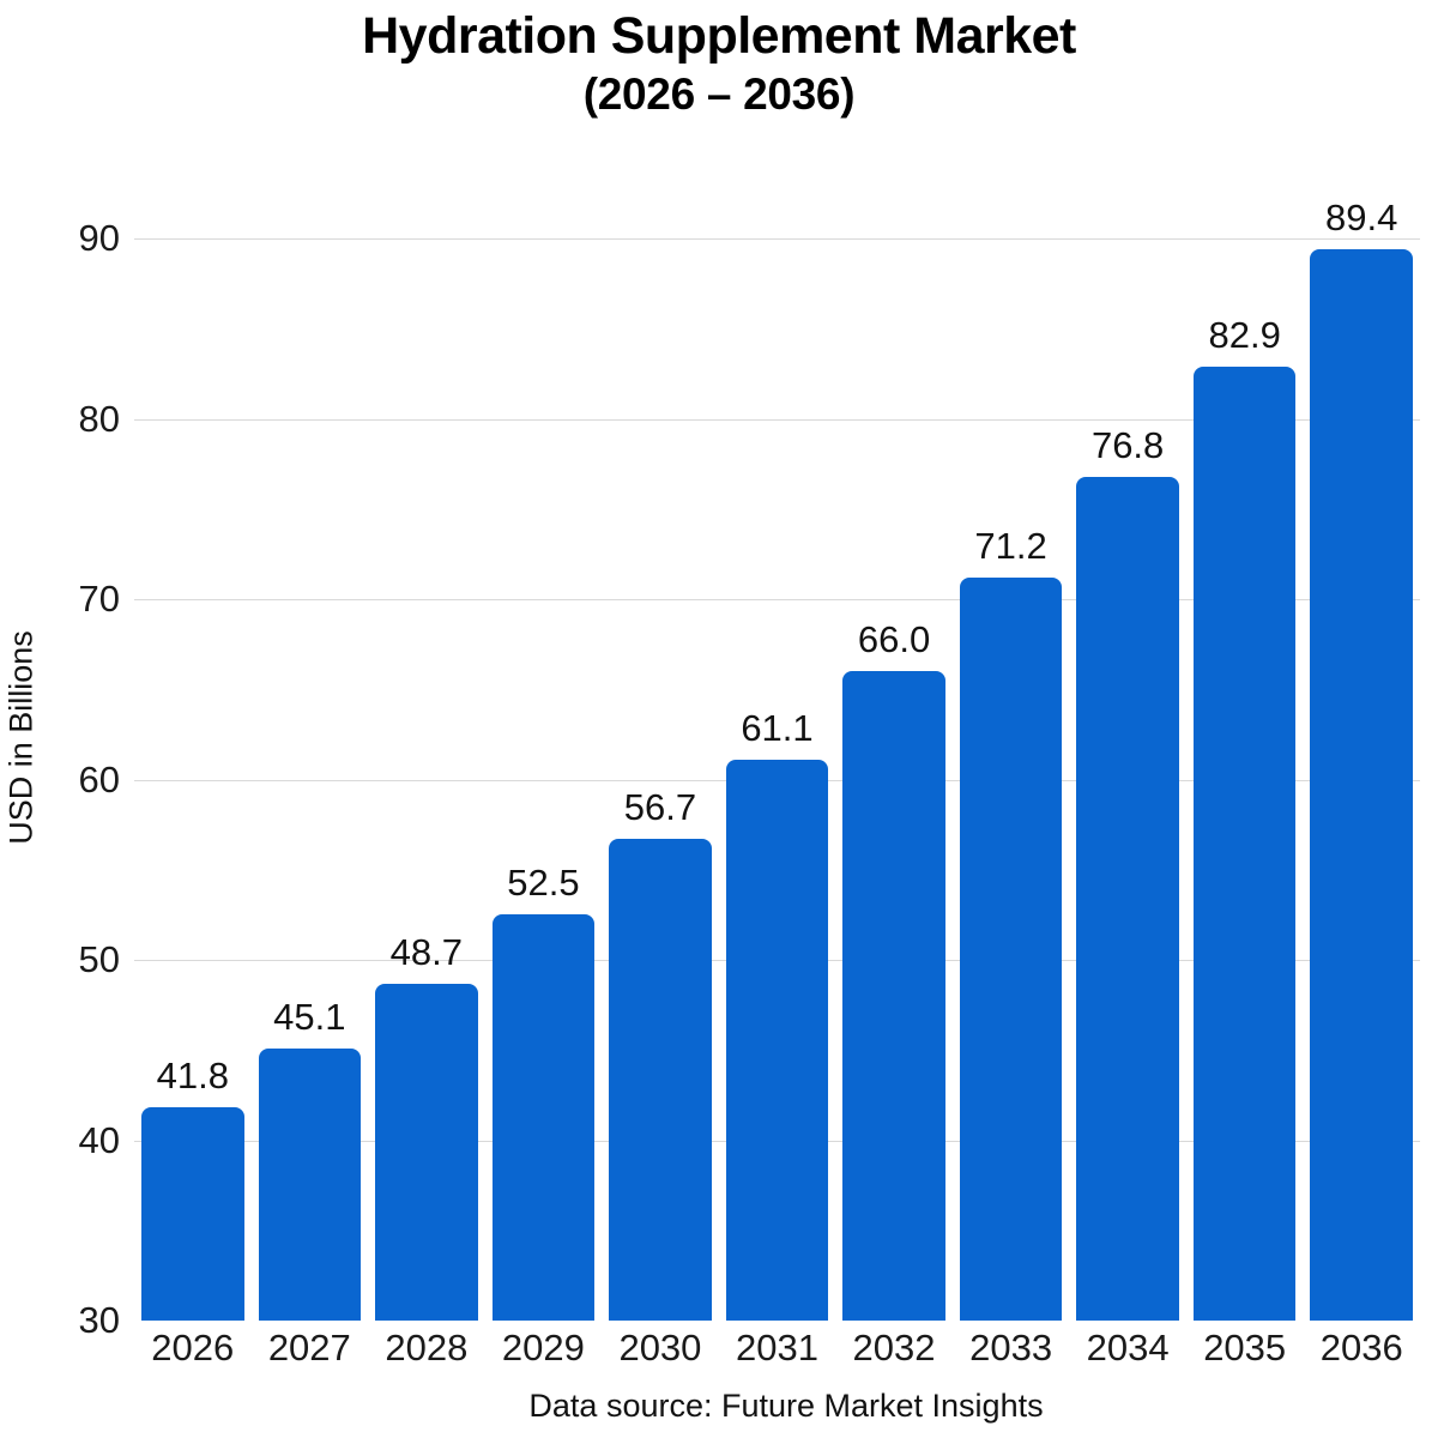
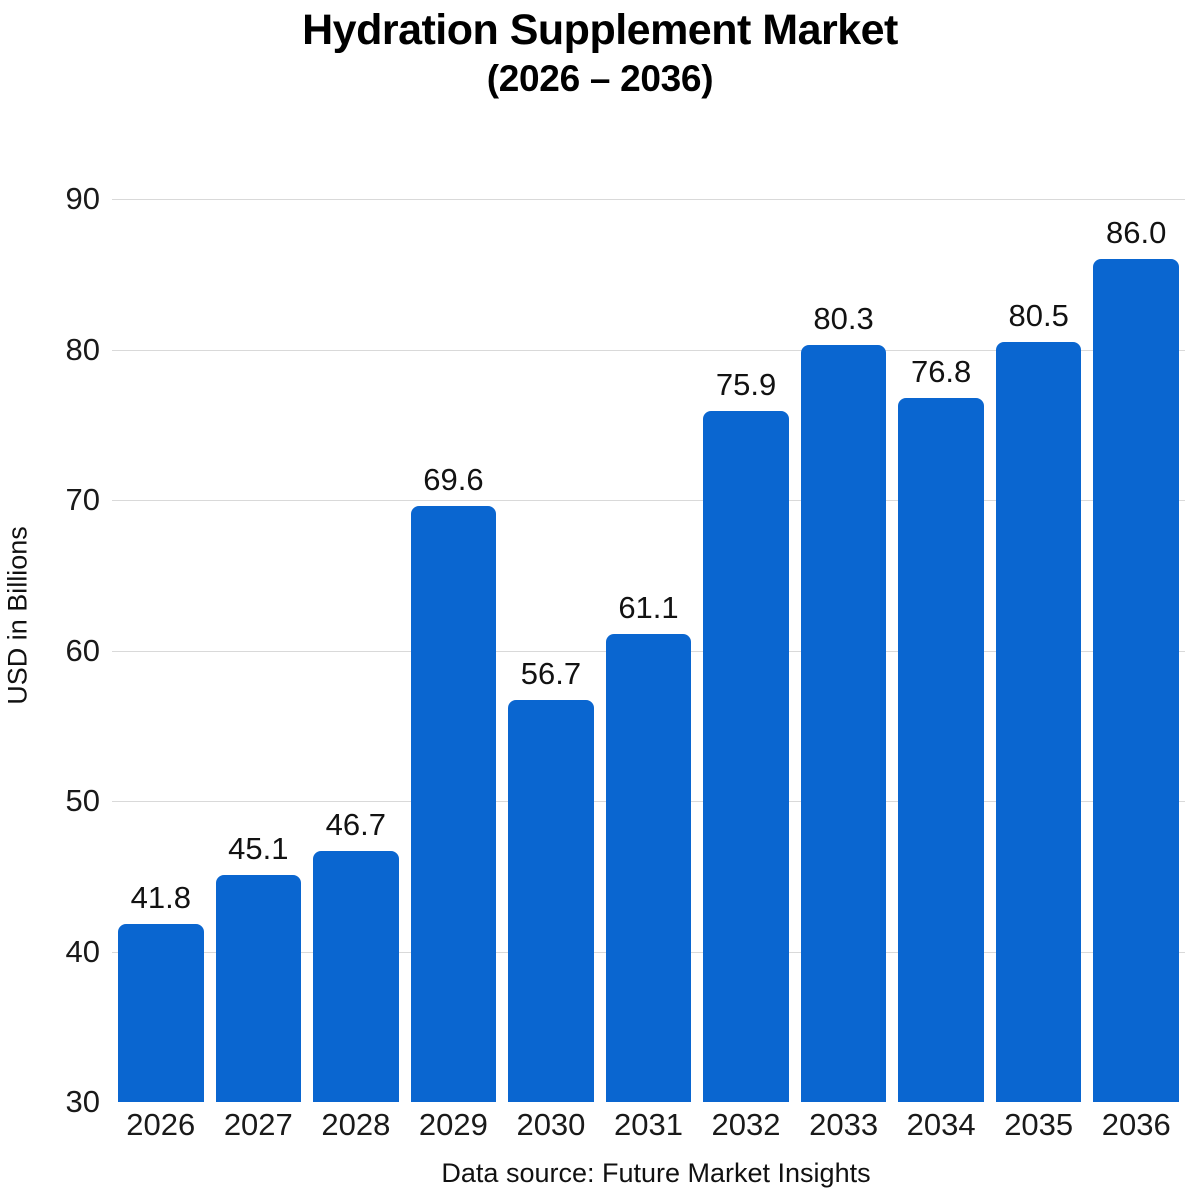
2028: 48.7 -> 46.7
2029: 52.5 -> 69.6
2032: 66.0 -> 75.9
2033: 71.2 -> 80.3
2035: 82.9 -> 80.5
2036: 89.4 -> 86.0
